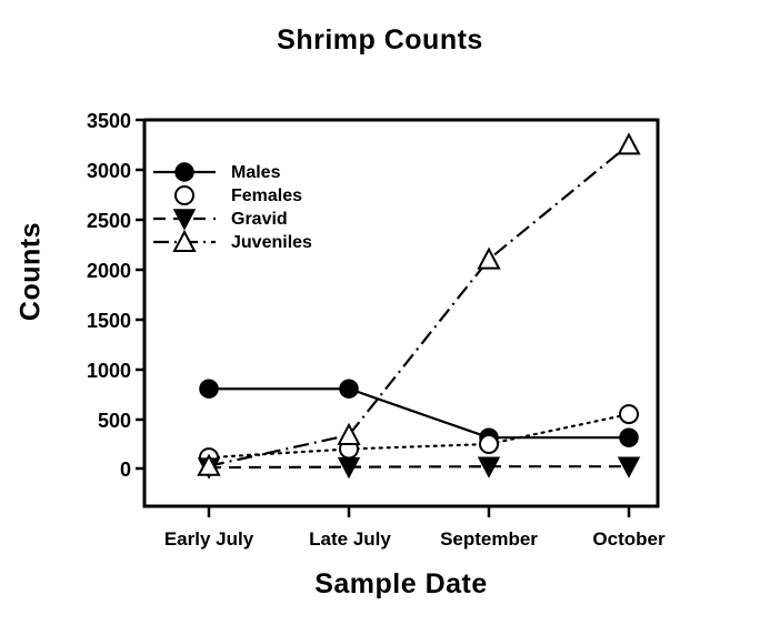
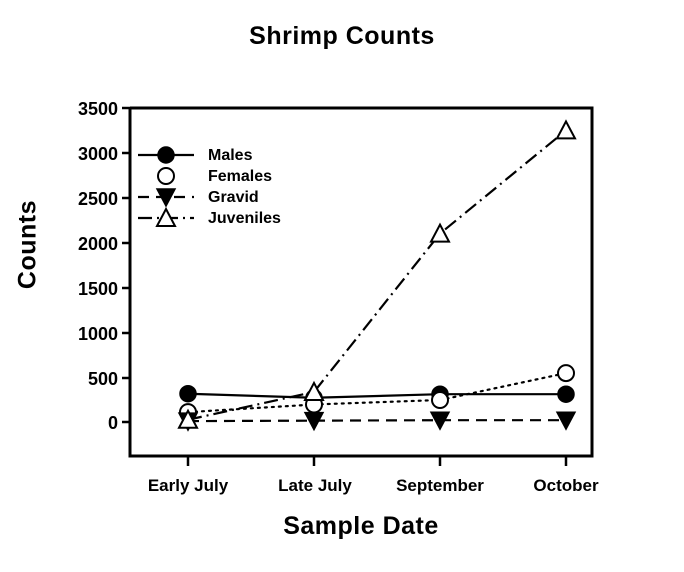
Males/Early July: 800 -> 300
Males/Late July: 800 -> 300
